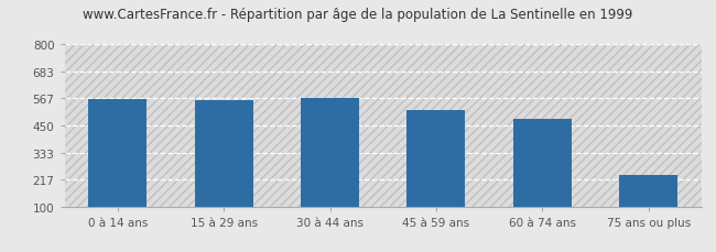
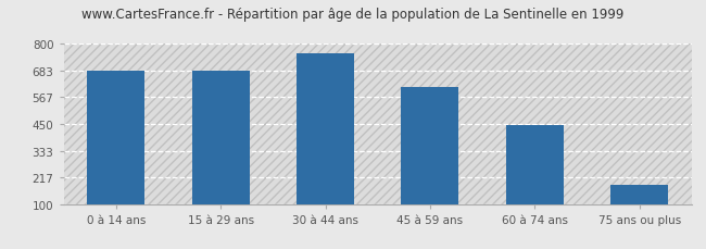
0 à 14 ans: 565 -> 683
15 à 29 ans: 560 -> 683
30 à 44 ans: 570 -> 760
45 à 59 ans: 515 -> 610
60 à 74 ans: 480 -> 443
75 ans ou plus: 235 -> 183
